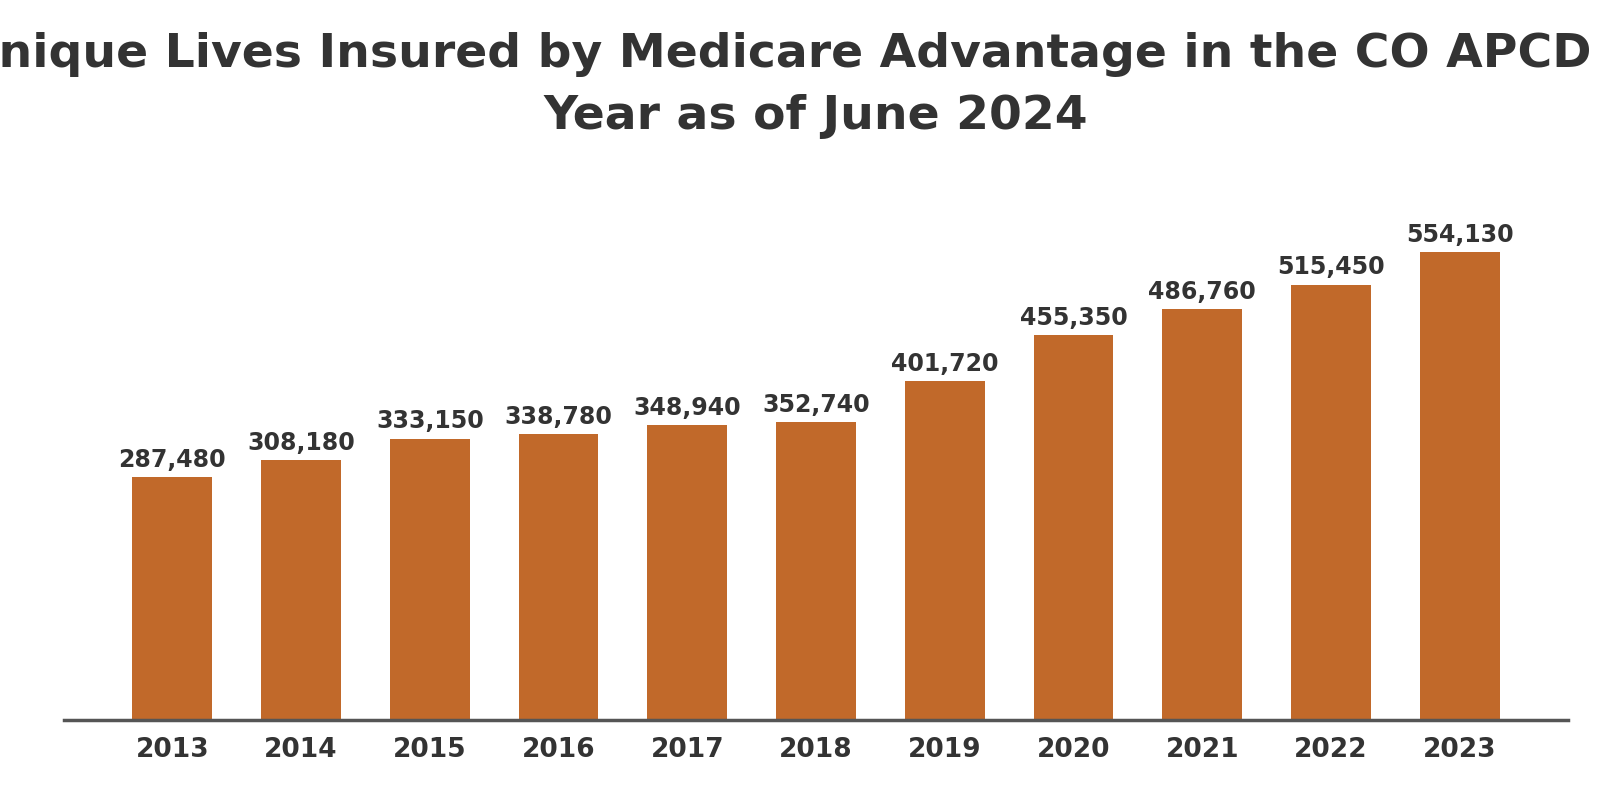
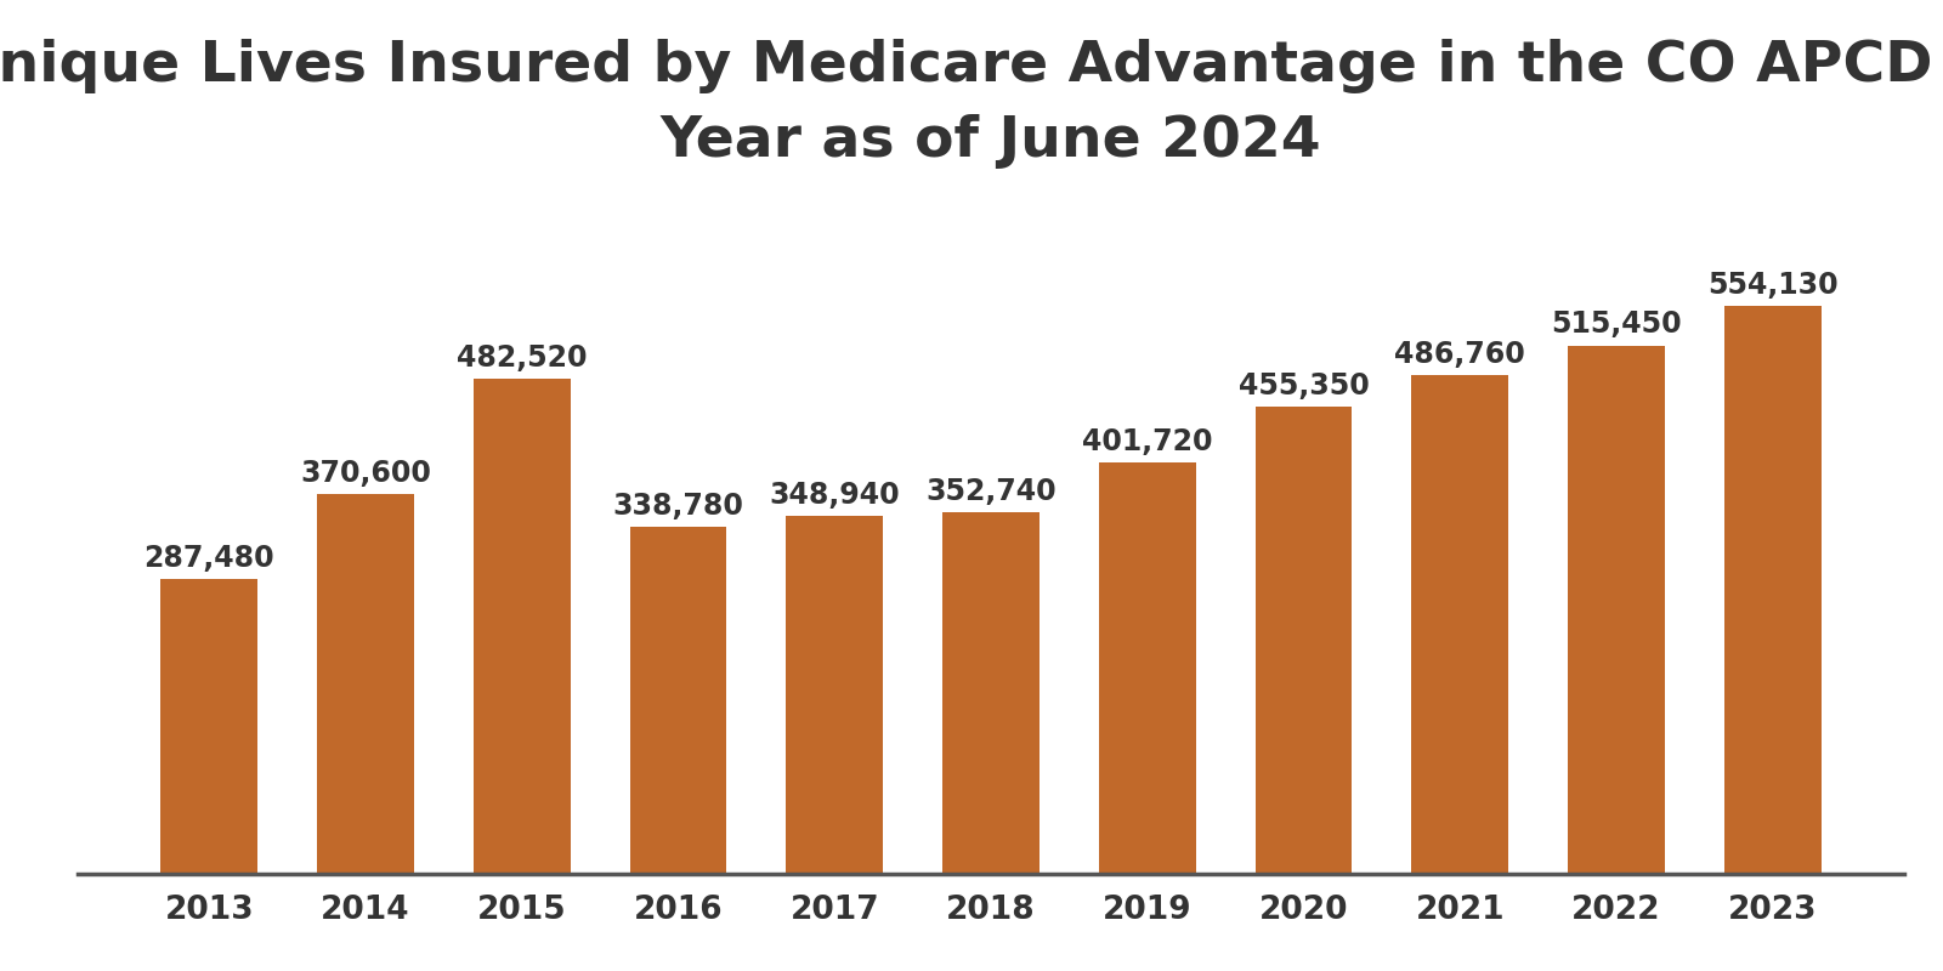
2014: 308,180 -> 370,600
2015: 333,150 -> 482,520
